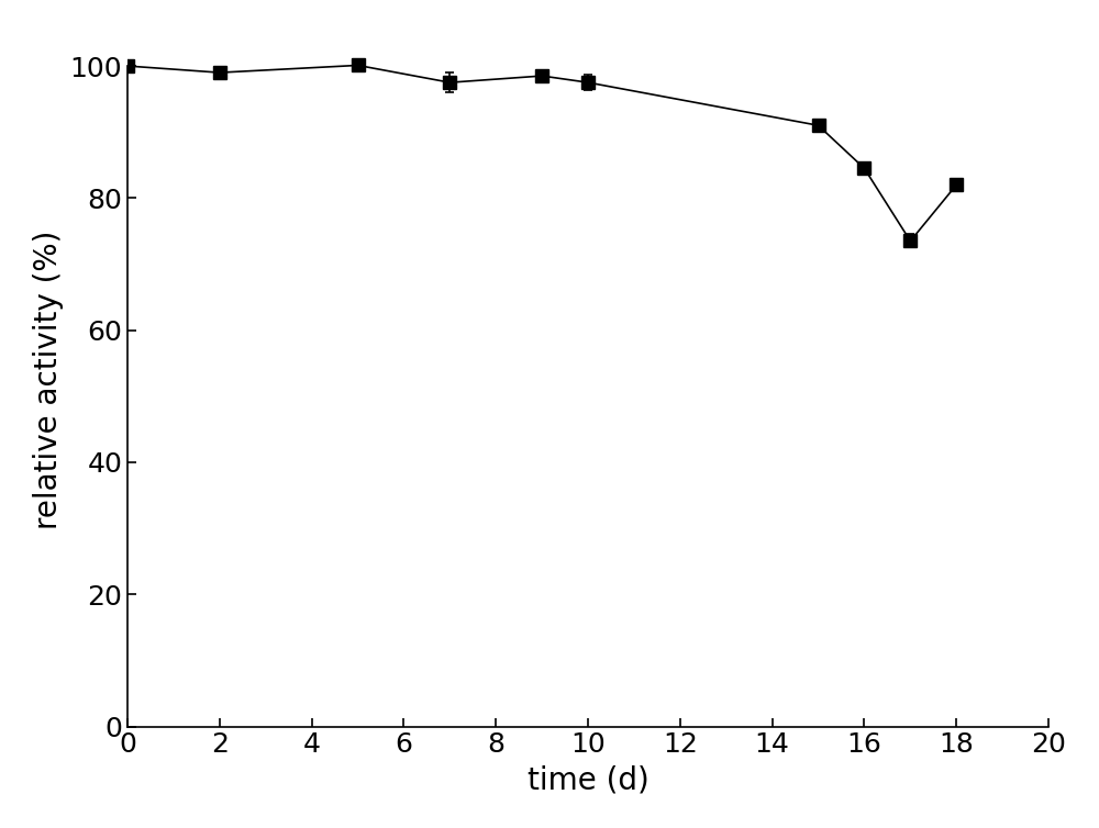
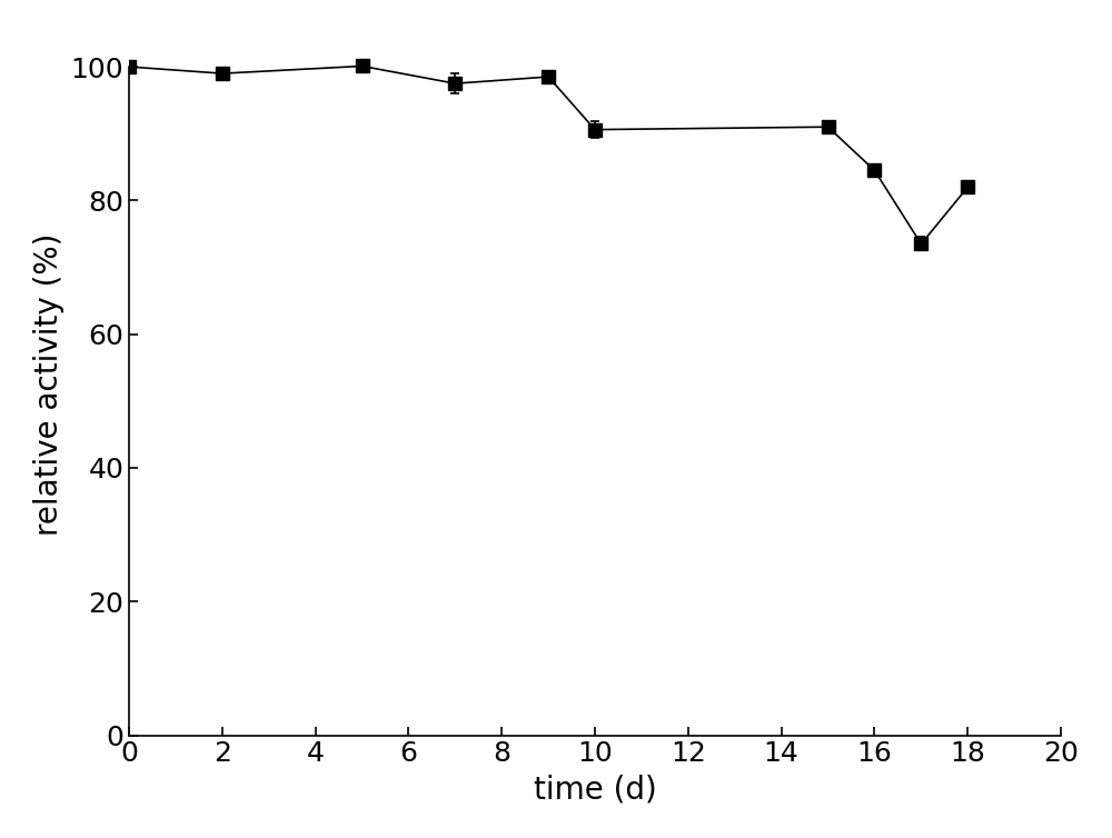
10: 97.5 -> 90.6
